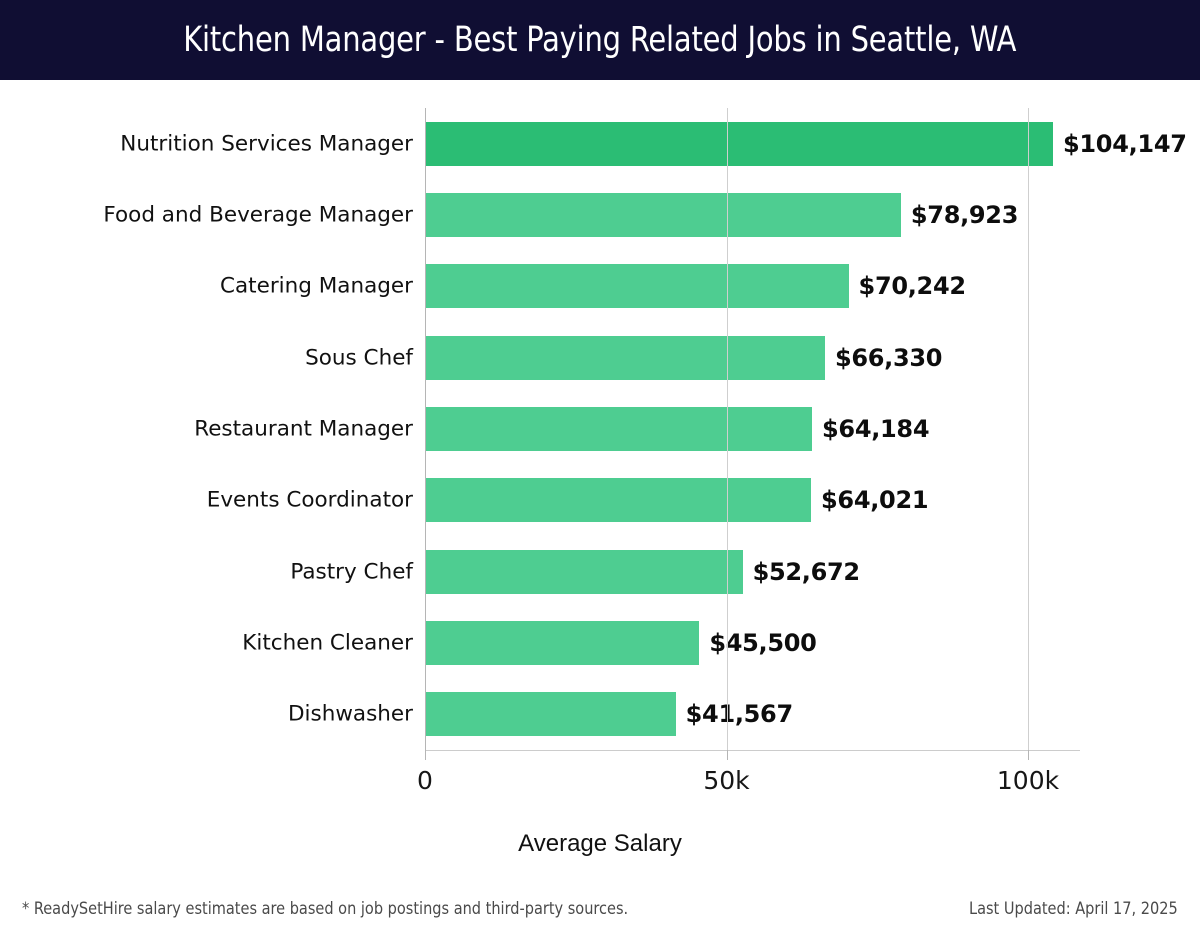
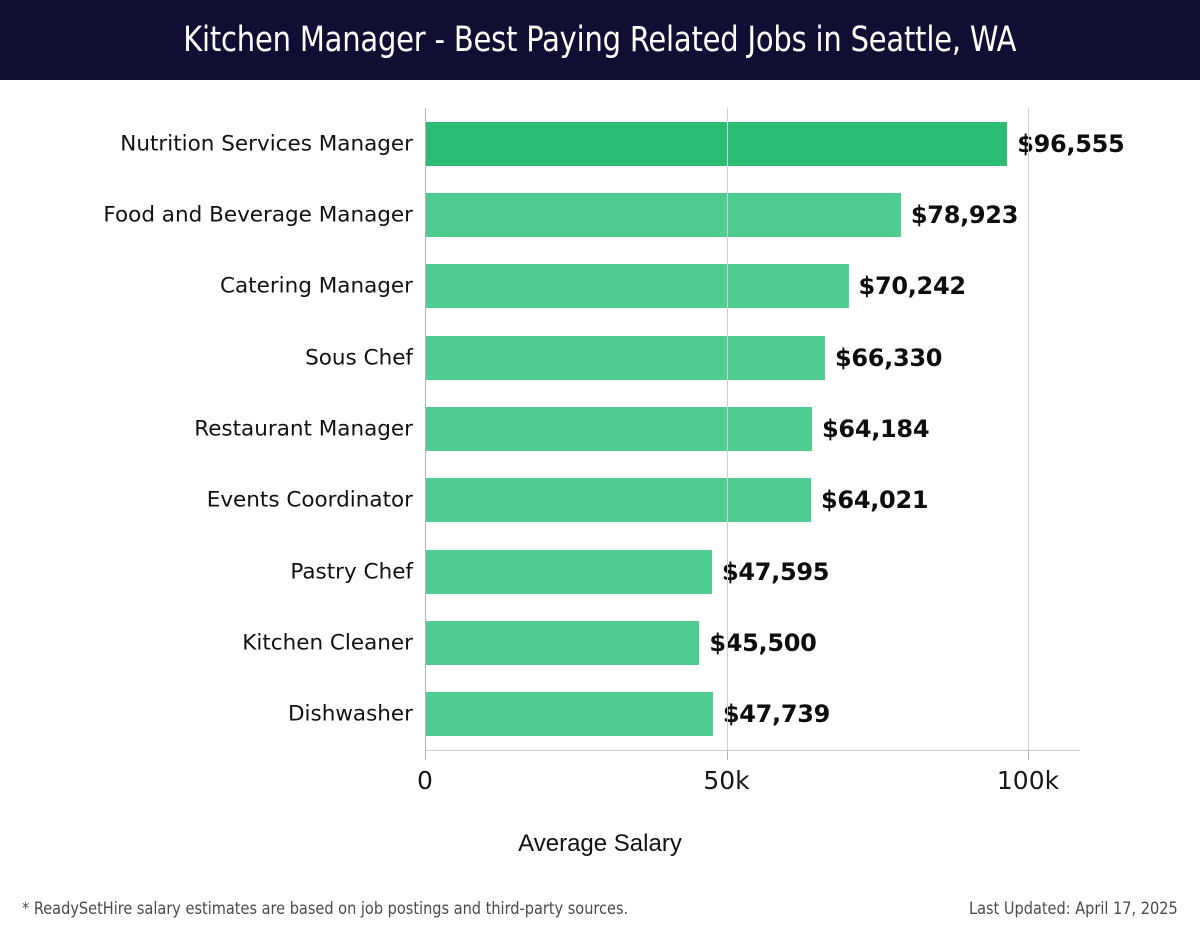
Nutrition Services Manager: $104,147 -> $96,555
Pastry Chef: $52,672 -> $47,595
Dishwasher: $41,567 -> $47,739
